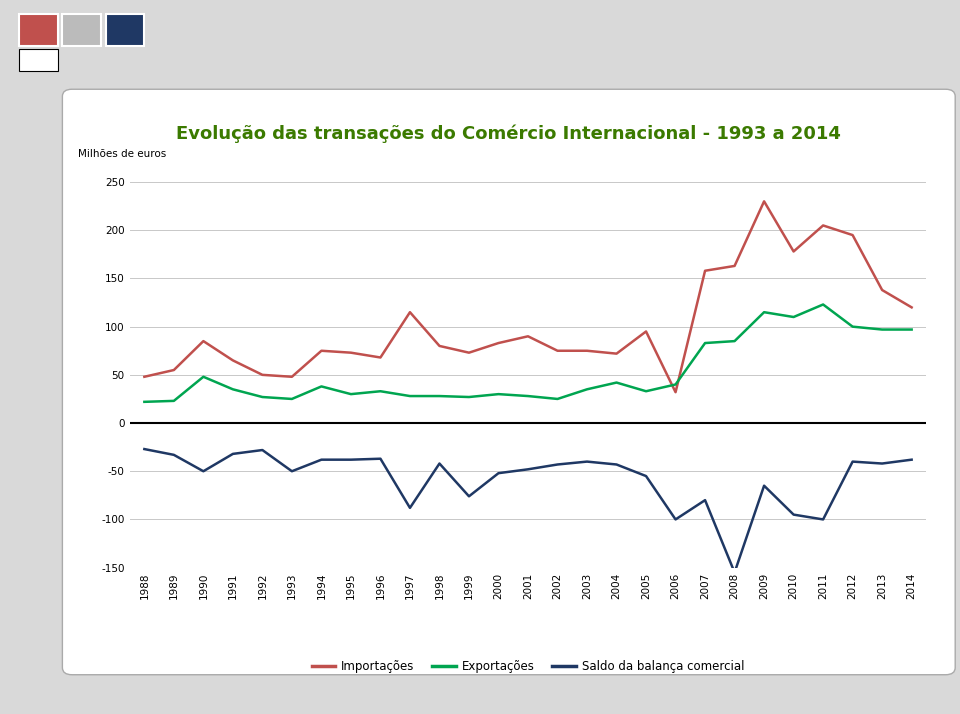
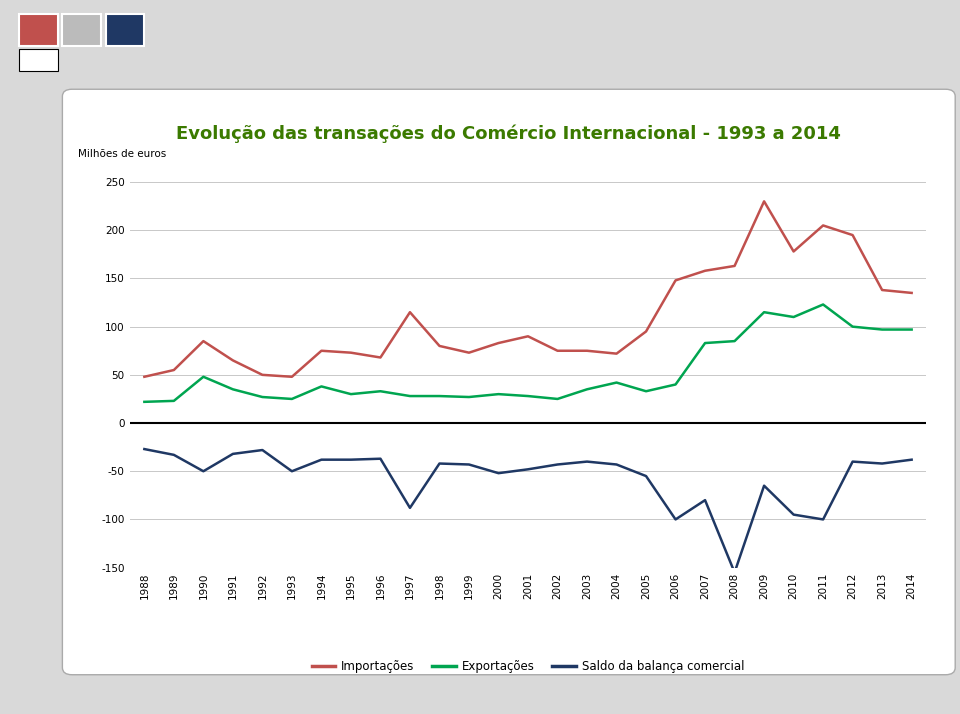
Saldo da balança comercial/1999: -76 -> -43
Importações/2006: 32 -> 148
Importações/2014: 120 -> 135
